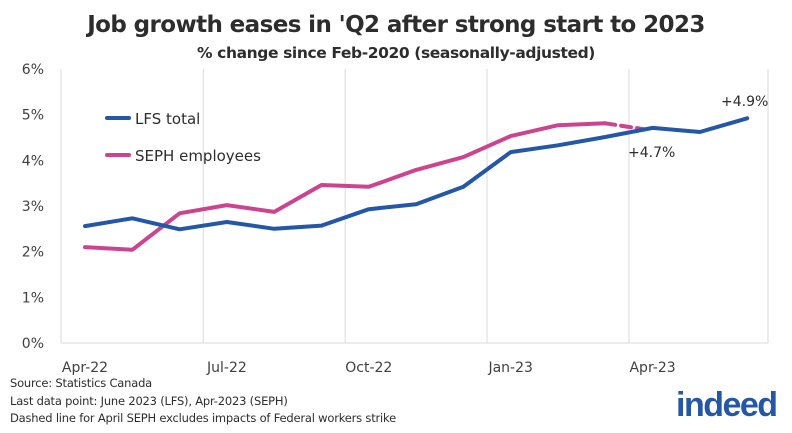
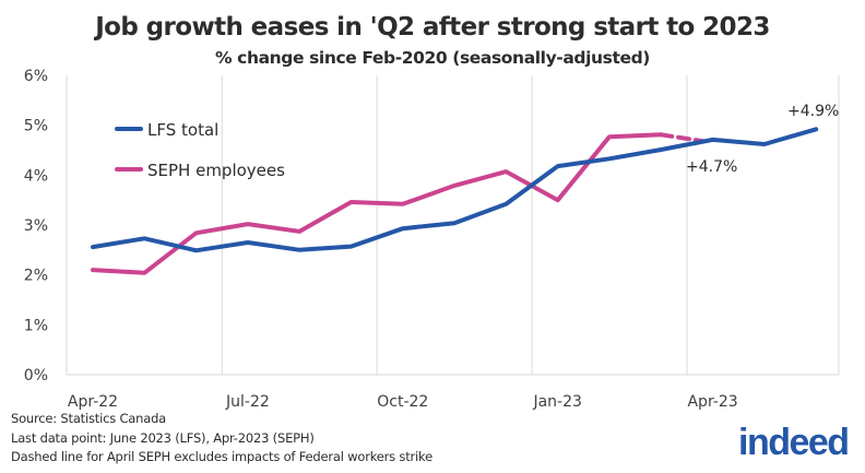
SEPH employees/Jan-23: 4.5% -> 3.5%
